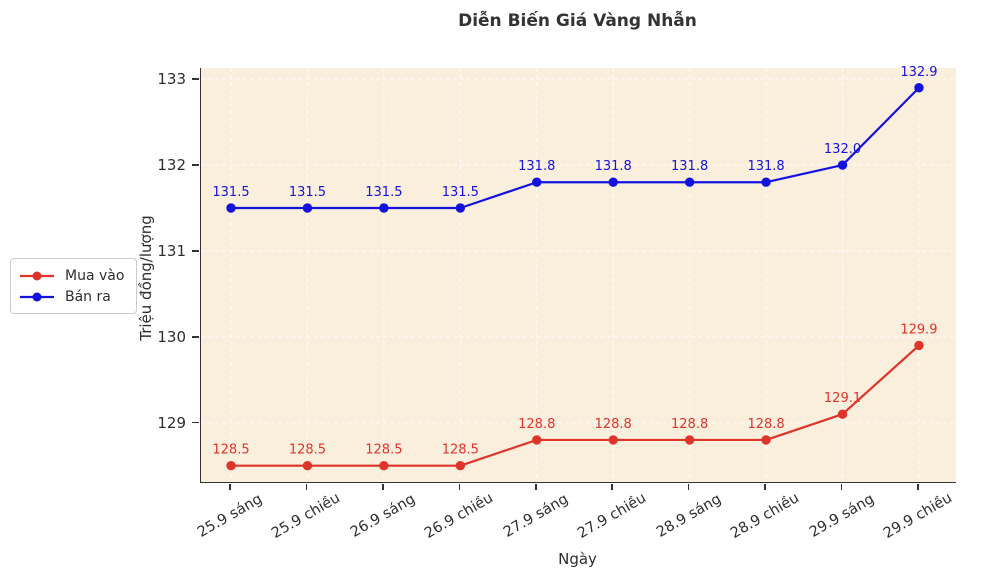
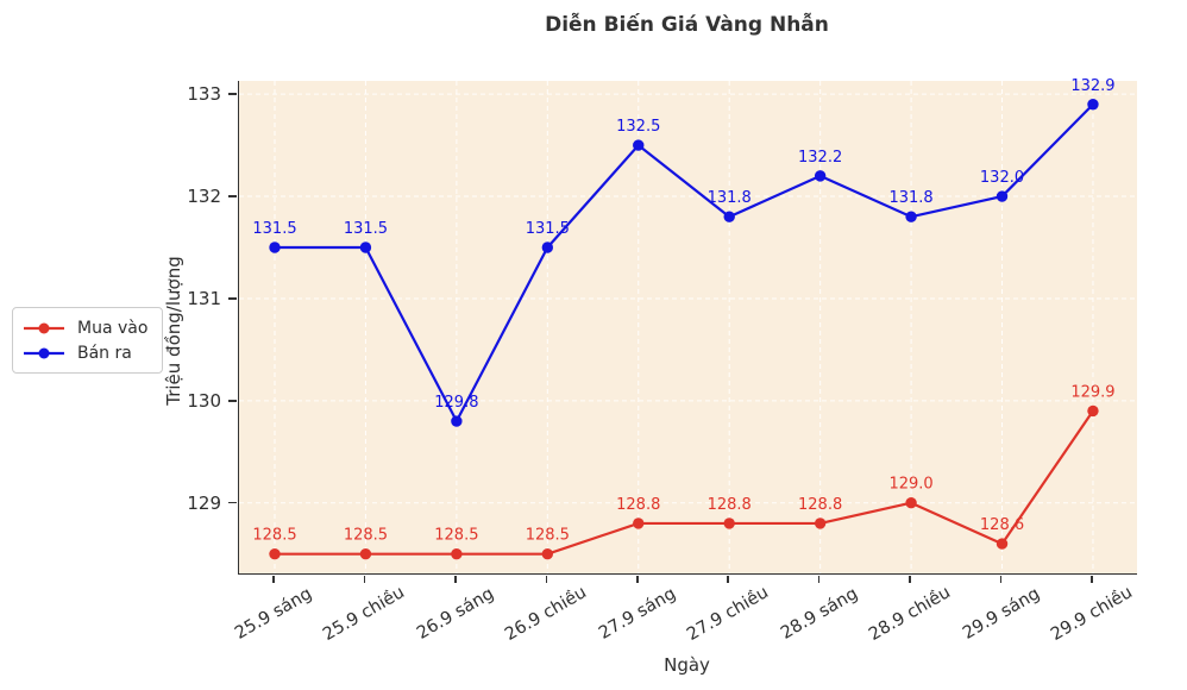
Bán ra/26.9 sáng: 131.5 -> 129.8
Bán ra/27.9 sáng: 131.8 -> 132.5
Bán ra/28.9 sáng: 131.8 -> 132.2
Mua vào/28.9 chiều: 128.8 -> 129.0
Mua vào/29.9 sáng: 129.1 -> 128.6
